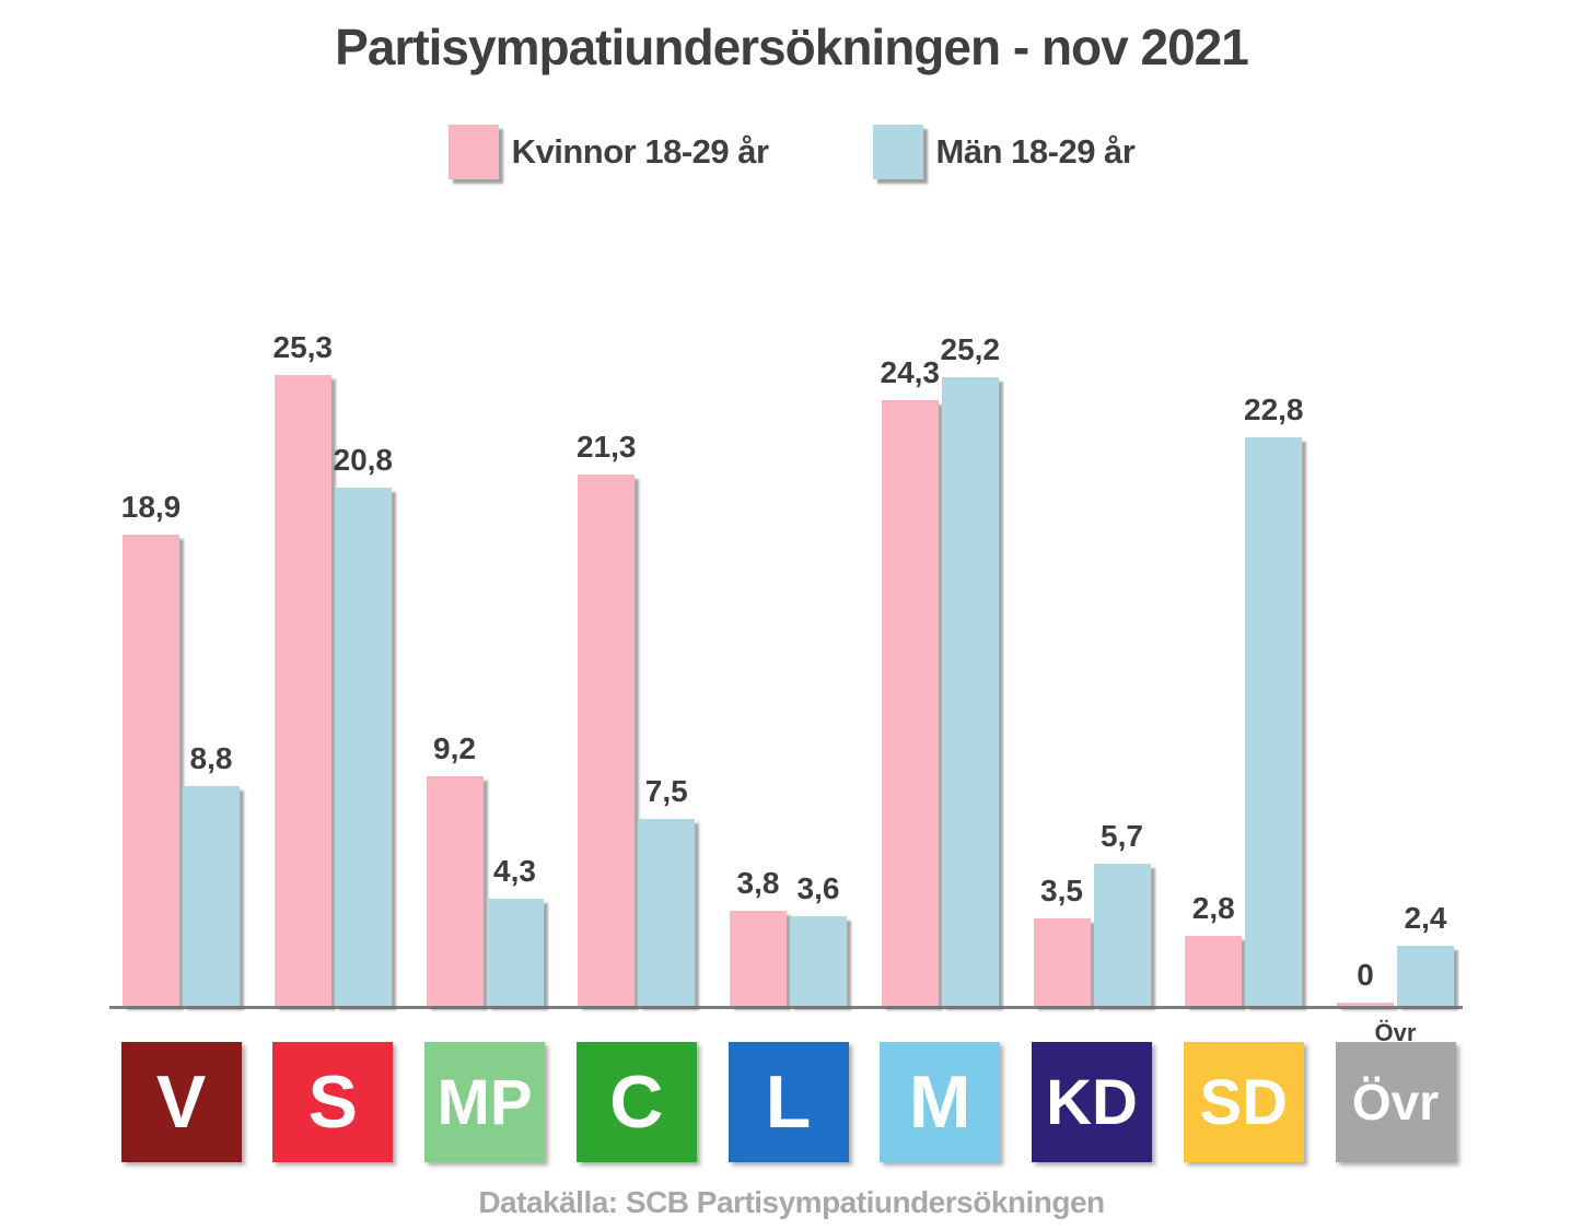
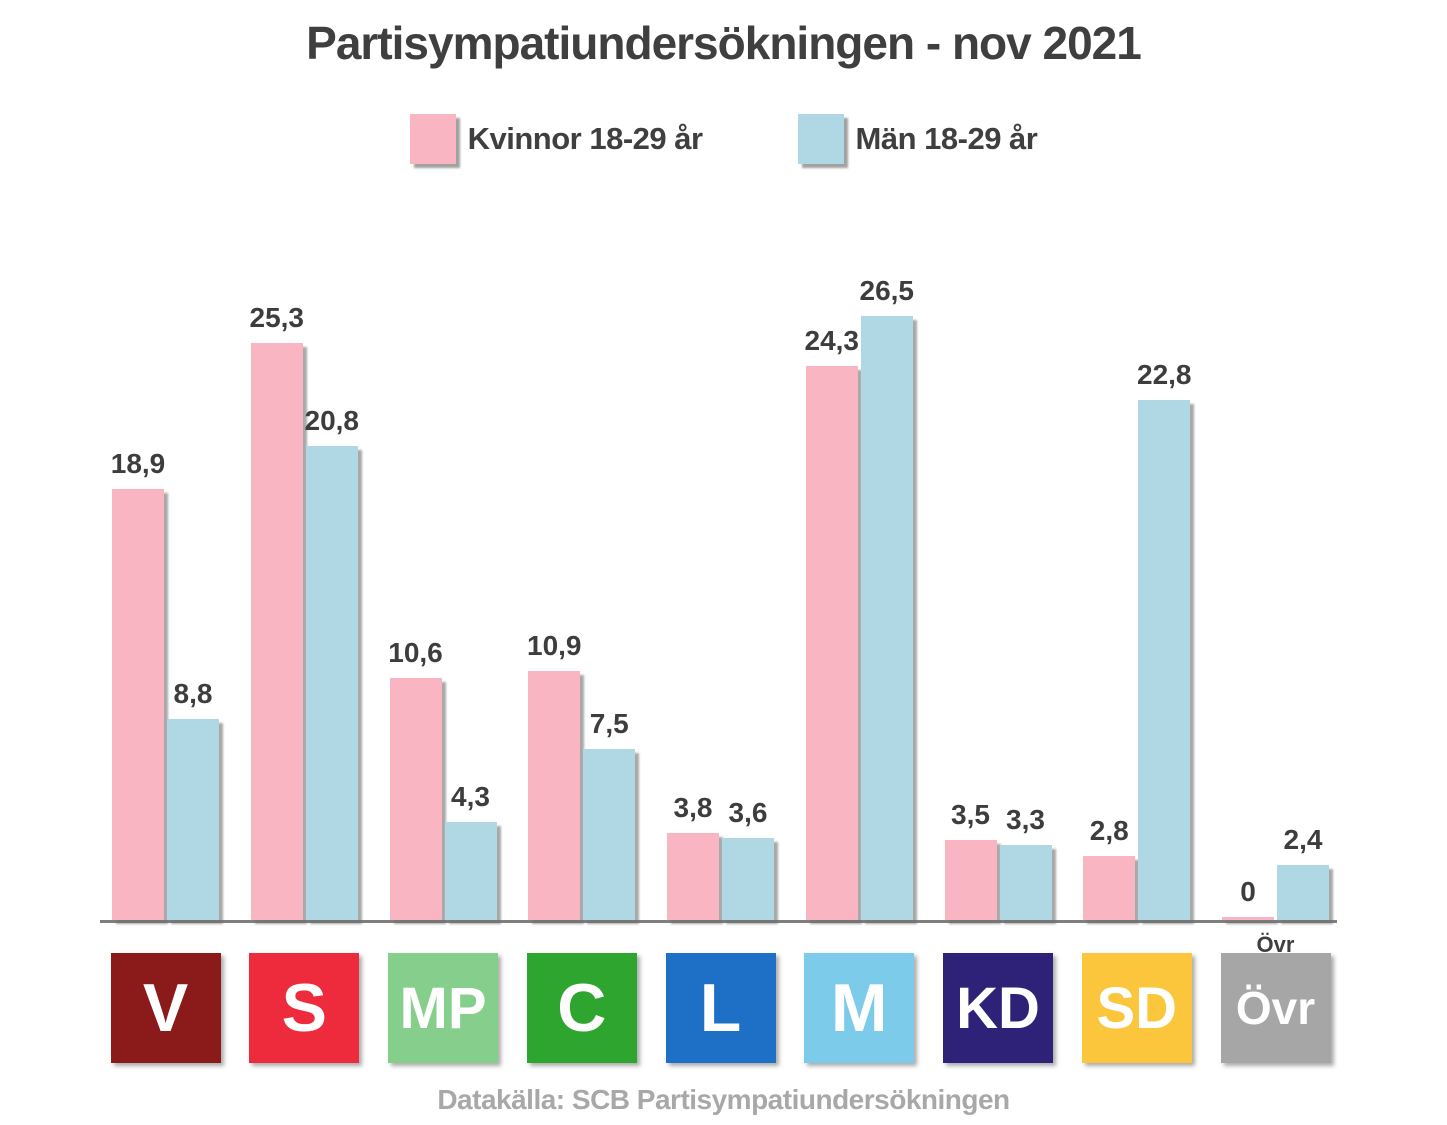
Kvinnor 18-29 år/MP: 9,2 -> 10,6
Kvinnor 18-29 år/C: 21,3 -> 10,9
Män 18-29 år/M: 25,2 -> 26,5
Män 18-29 år/KD: 5,7 -> 3,3
